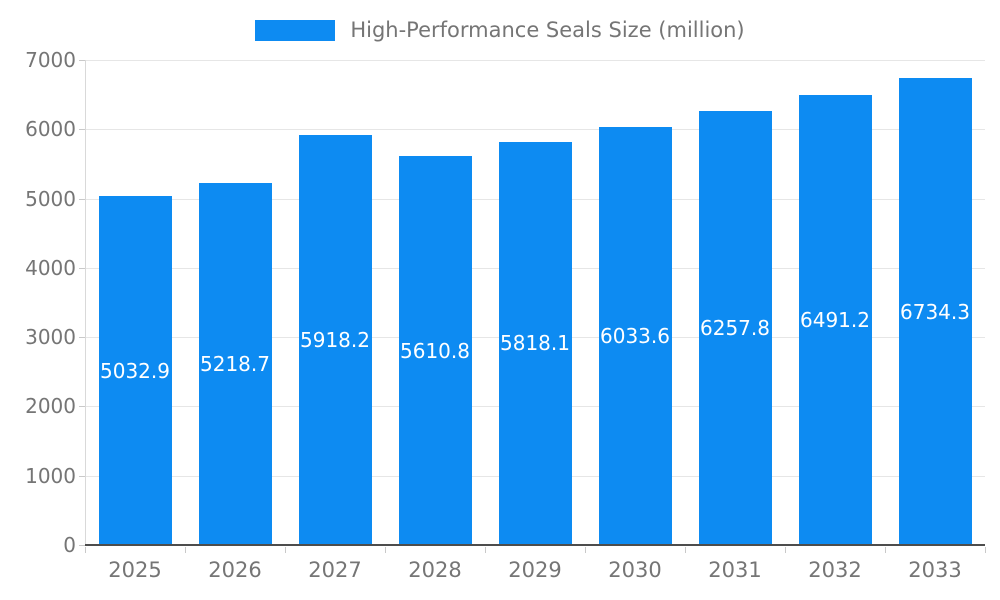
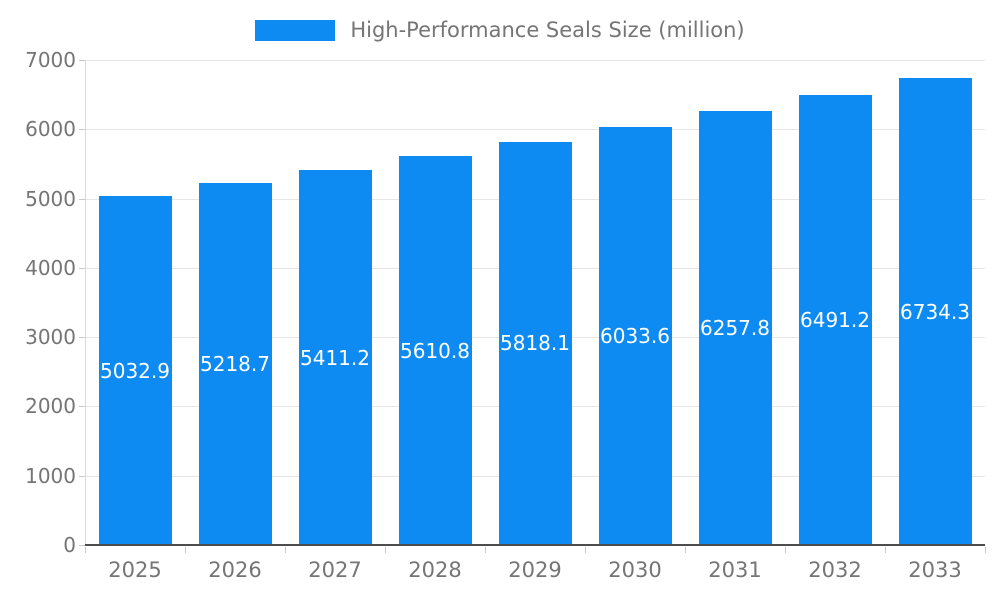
2027: 5918.2 -> 5411.2
